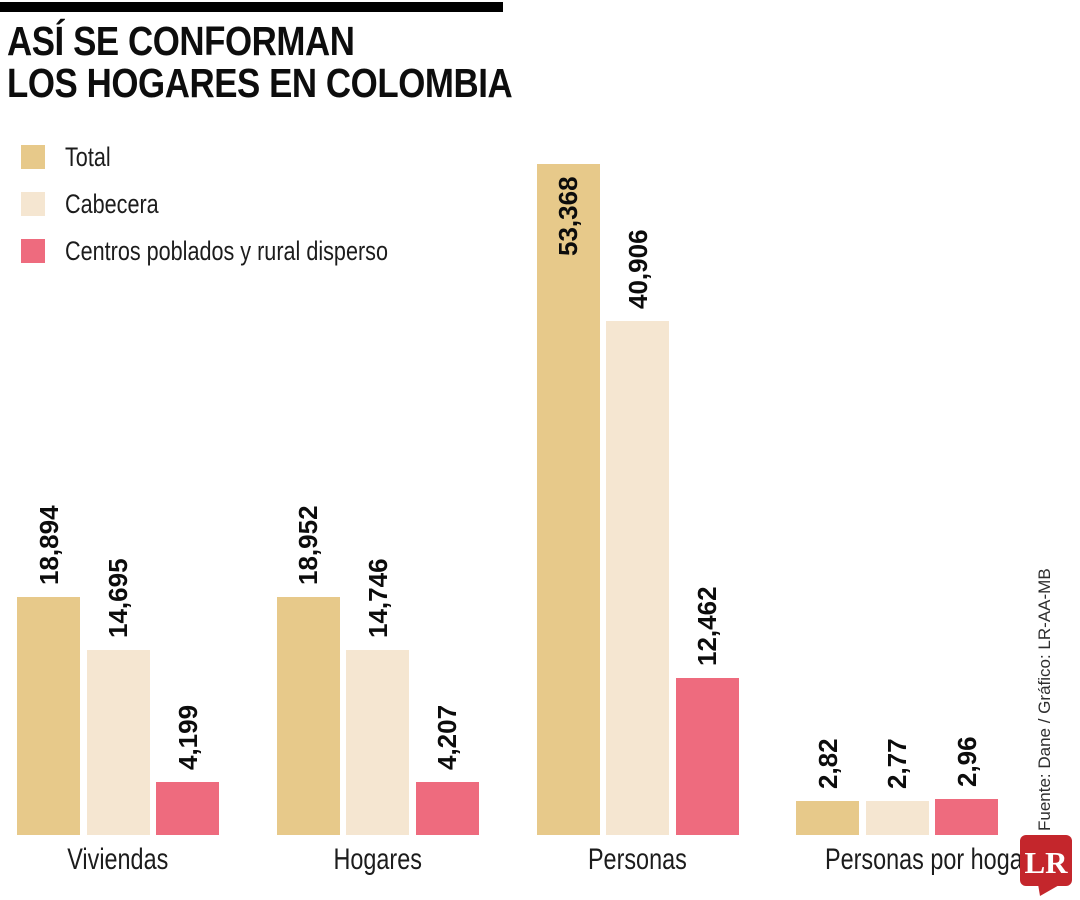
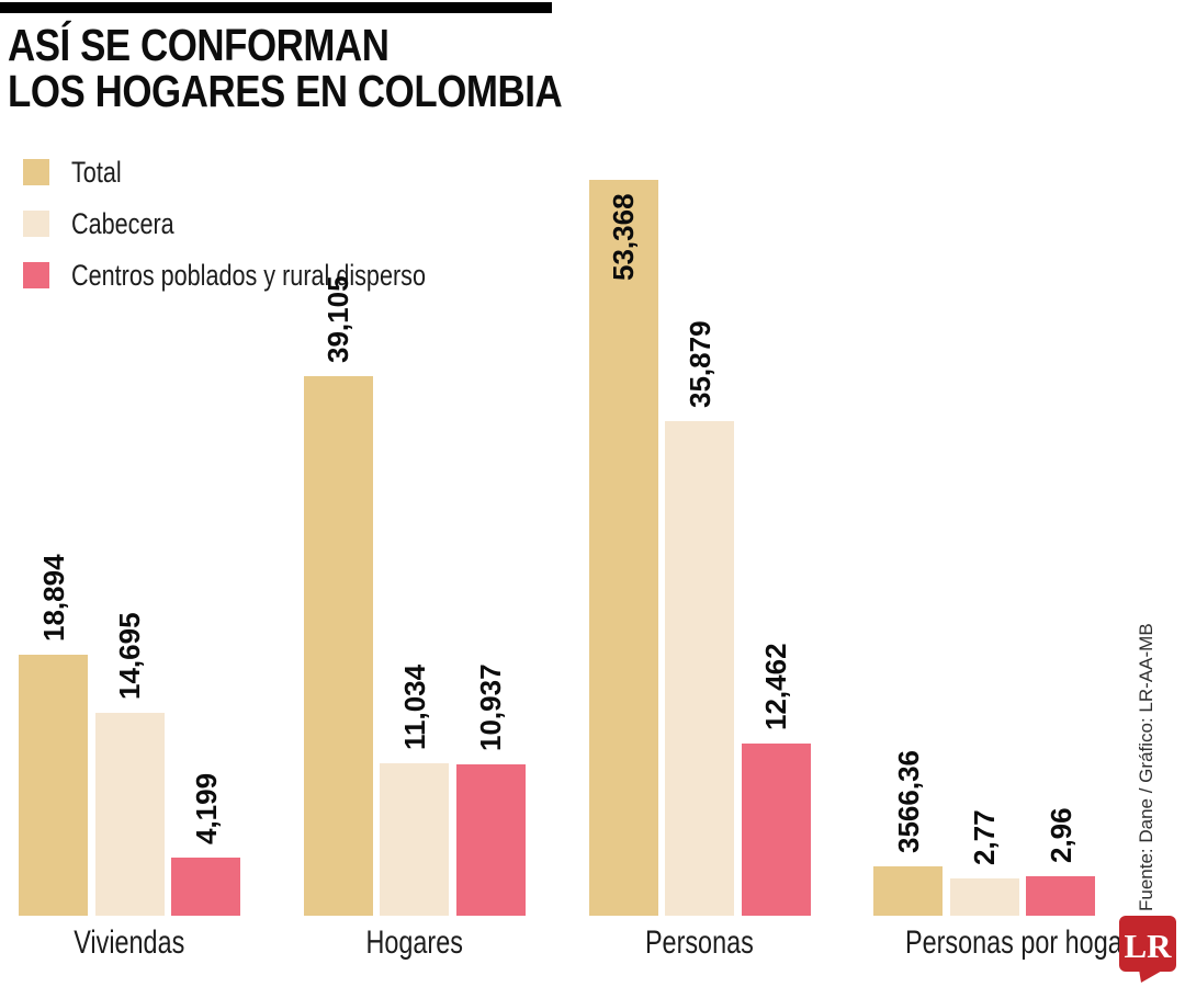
Total/Hogares: 18,952 -> 39,105
Cabecera/Hogares: 14,746 -> 11,034
Centros poblados y rural disperso/Hogares: 4,207 -> 10,937
Cabecera/Personas: 40,906 -> 35,879
Total/Personas por hogar: 2,82 -> 3566,36
